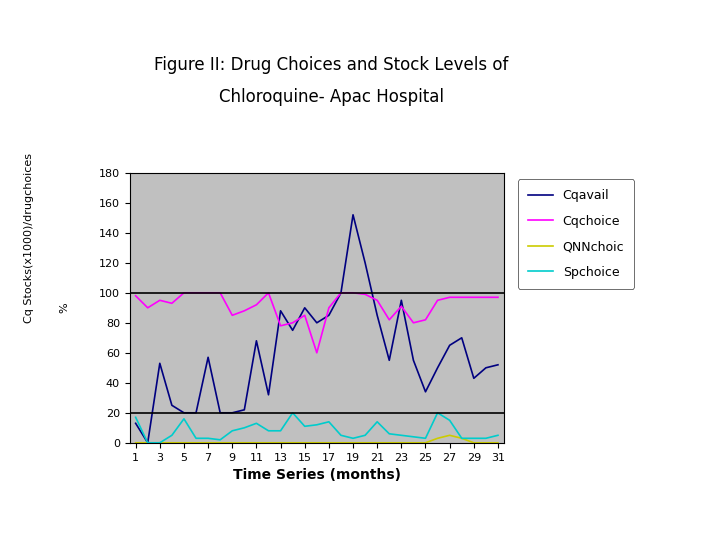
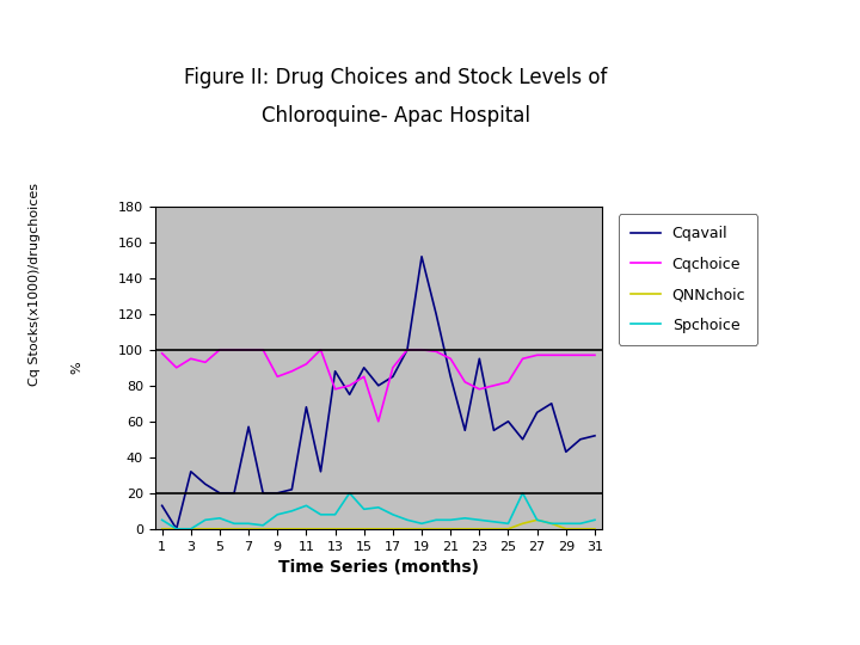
Spchoice/1: 17 -> 5
Cqavail/3: 53 -> 32
Spchoice/5: 16 -> 6
Spchoice/17: 14 -> 8
Spchoice/21: 14 -> 5
Cqchoice/23: 91 -> 78
Cqavail/25: 34 -> 60
Spchoice/27: 15 -> 5
